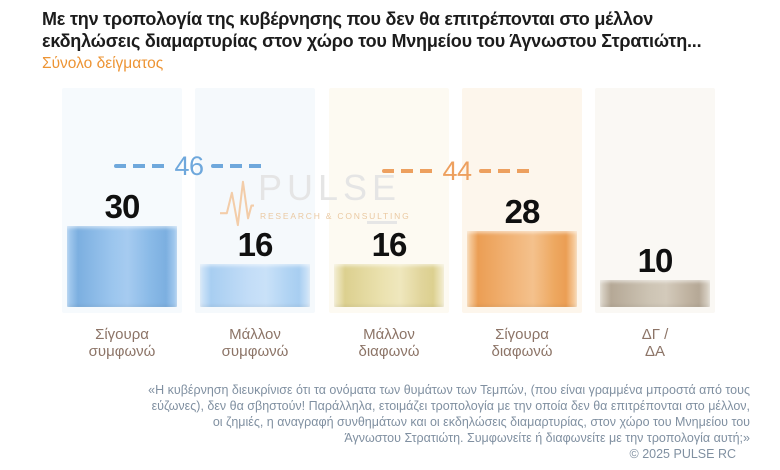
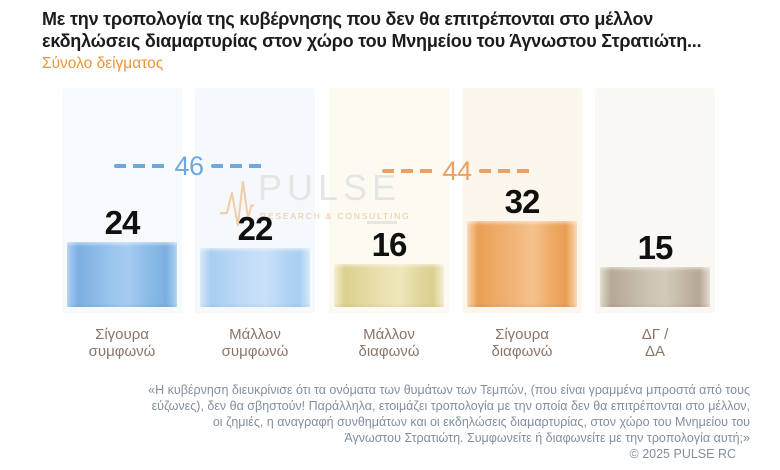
Σίγουρα συμφωνώ: 30 -> 24
Μάλλον συμφωνώ: 16 -> 22
Σίγουρα διαφωνώ: 28 -> 32
ΔΓ / ΔΑ: 10 -> 15
